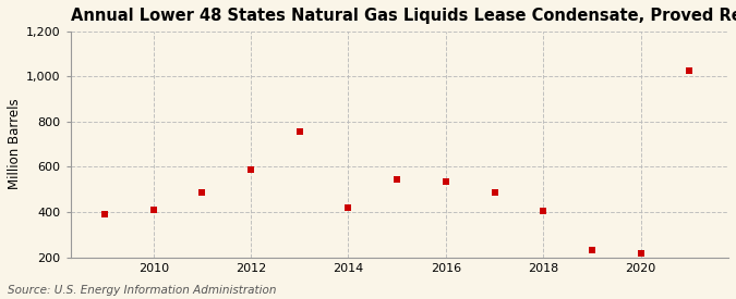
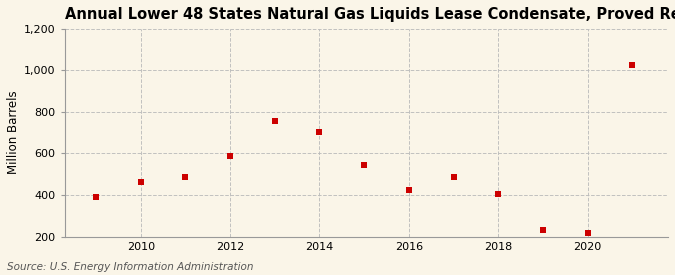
2010: 410 -> 465
2014: 420 -> 705
2016: 535 -> 425
